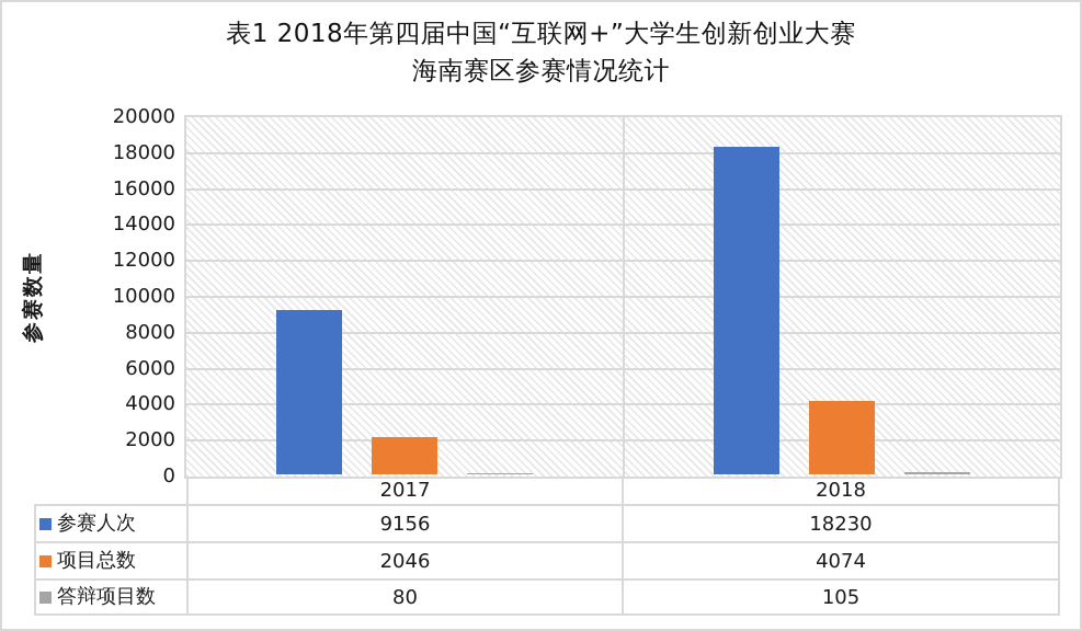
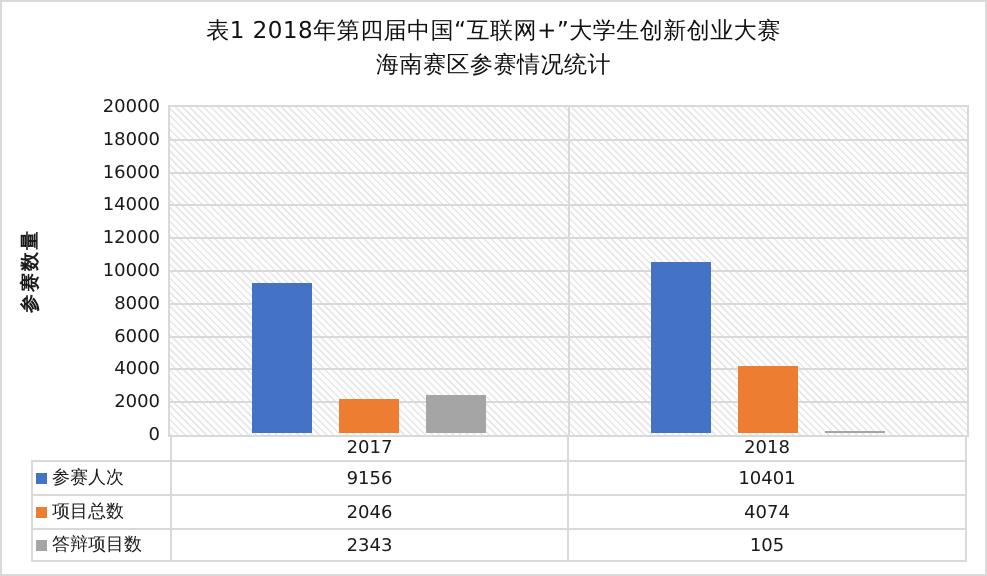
答辩项目数/2017: 80 -> 2343
参赛人次/2018: 18230 -> 10401
